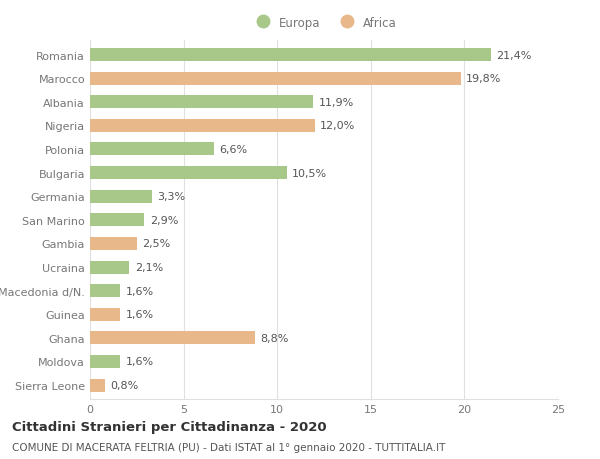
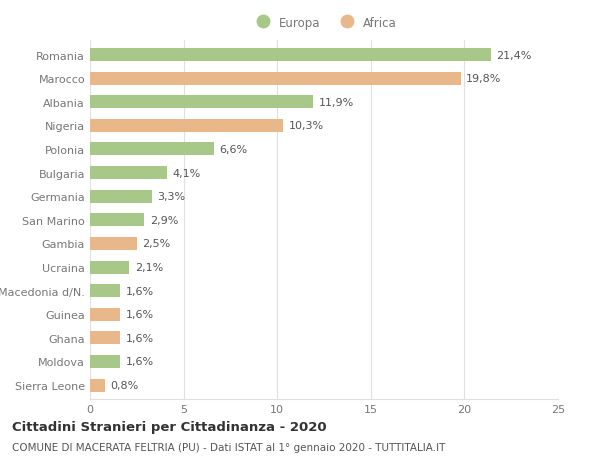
Nigeria: 12,0% -> 10,3%
Bulgaria: 10,5% -> 4,1%
Ghana: 8,8% -> 1,6%
